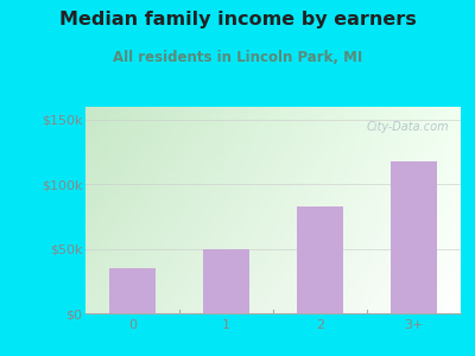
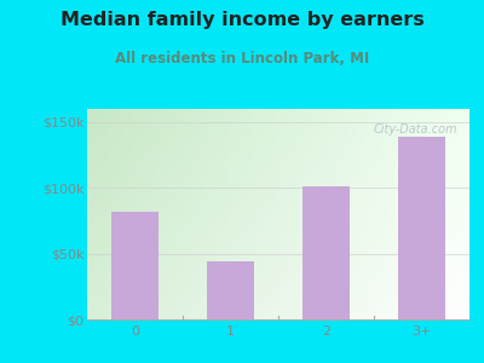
0: $35k -> $82k
1: $50k -> $44k
2: $83k -> $101k
3+: $118k -> $139k
